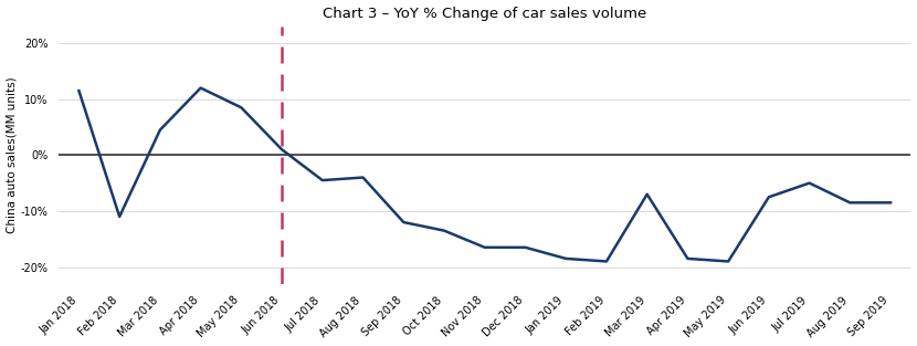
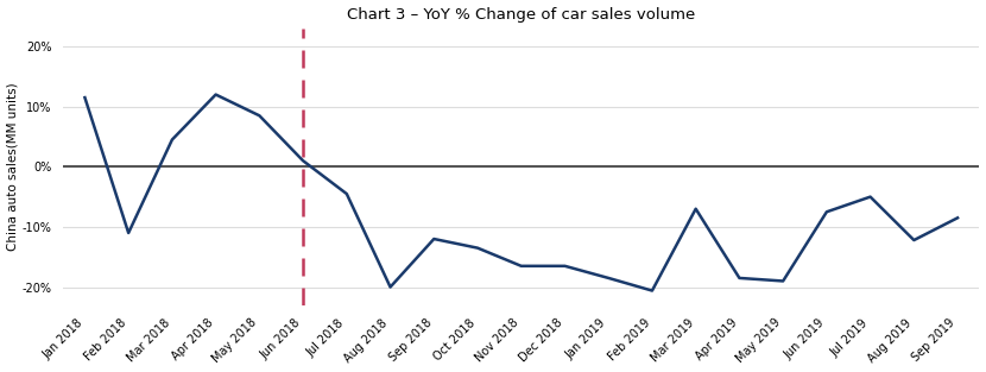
Aug 2018: -4.0% -> -20.0%
Feb 2019: -19.0% -> -20.6%
Aug 2019: -8.5% -> -12.2%
